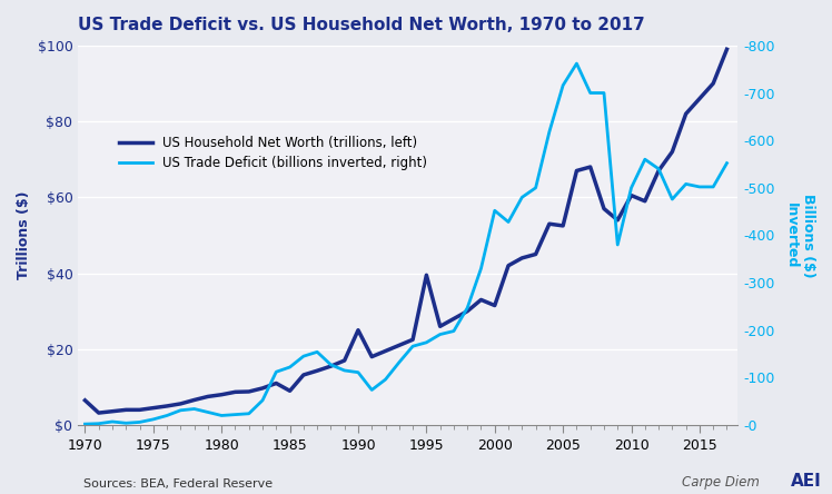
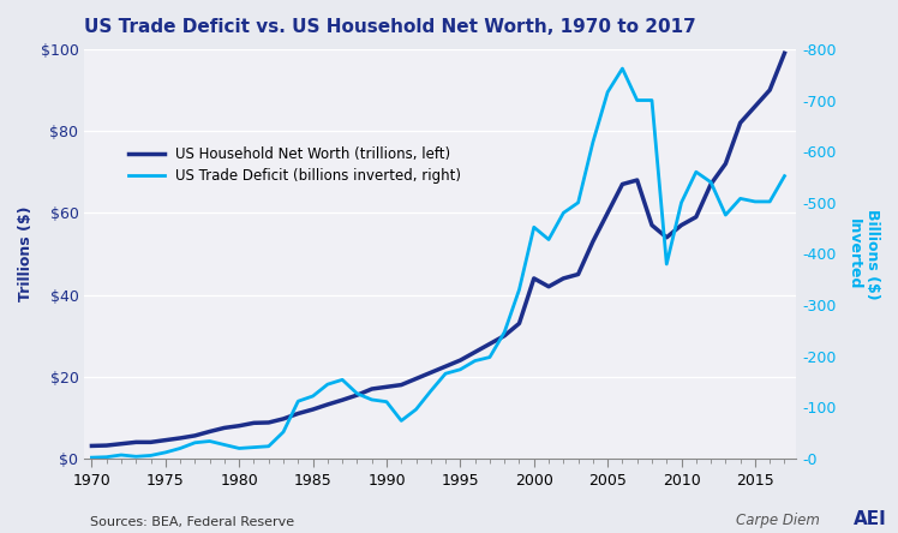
US Household Net Worth (trillions, left)/1970: $6.5 -> $3.1
US Household Net Worth (trillions, left)/1985: $9.0 -> $12.0
US Household Net Worth (trillions, left)/1990: $25.0 -> $17.5
US Household Net Worth (trillions, left)/1995: $39.5 -> $24.0
US Household Net Worth (trillions, left)/2000: $31.5 -> $44.0
US Household Net Worth (trillions, left)/2005: $52.5 -> $60.0
US Household Net Worth (trillions, left)/2010: $60.5 -> $57.0
